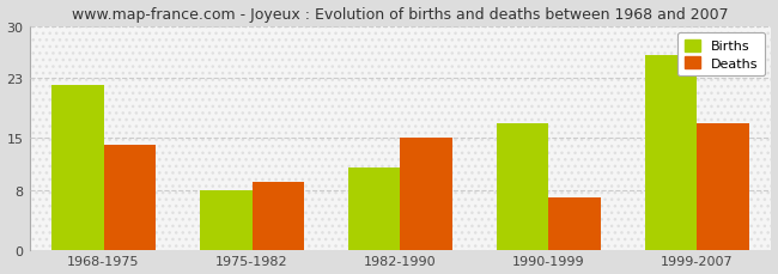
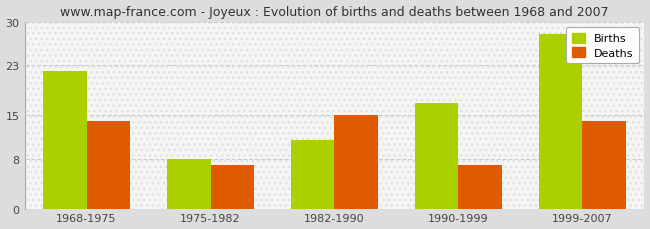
Deaths/1975-1982: 9 -> 7
Births/1999-2007: 26 -> 28
Deaths/1999-2007: 17 -> 14
